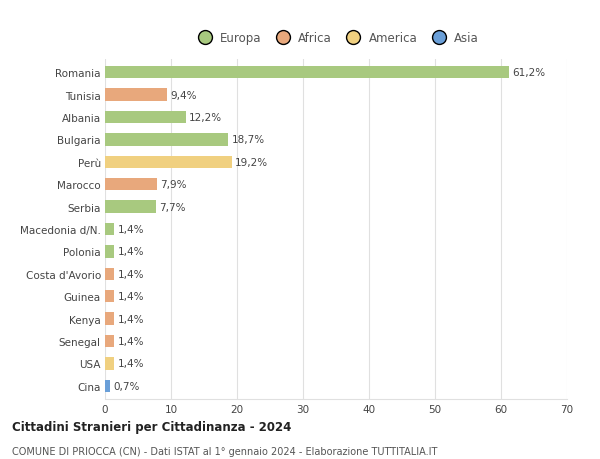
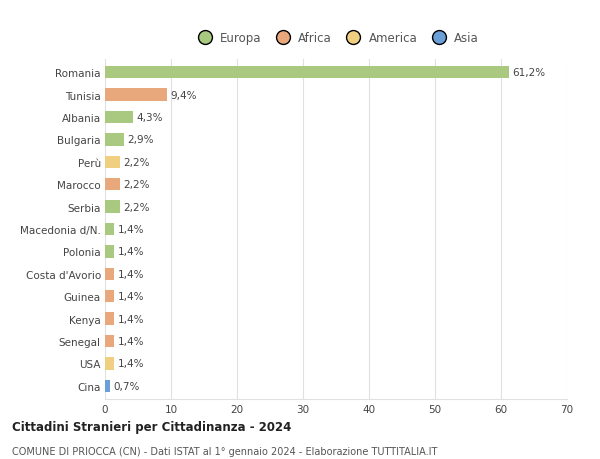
Albania: 12,2% -> 4,3%
Bulgaria: 18,7% -> 2,9%
Perù: 19,2% -> 2,2%
Marocco: 7,9% -> 2,2%
Serbia: 7,7% -> 2,2%
